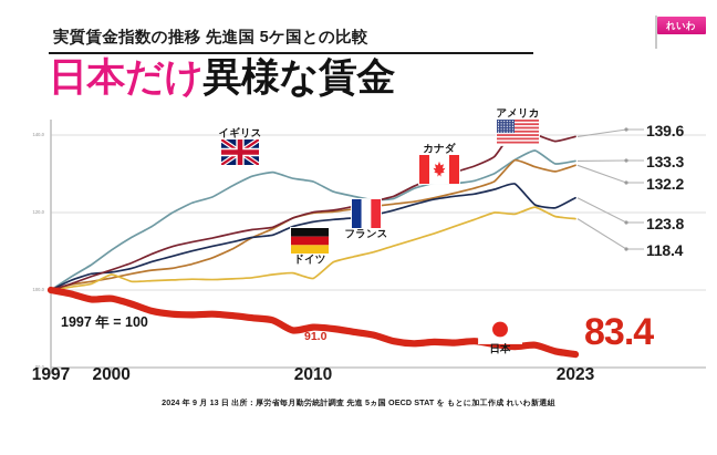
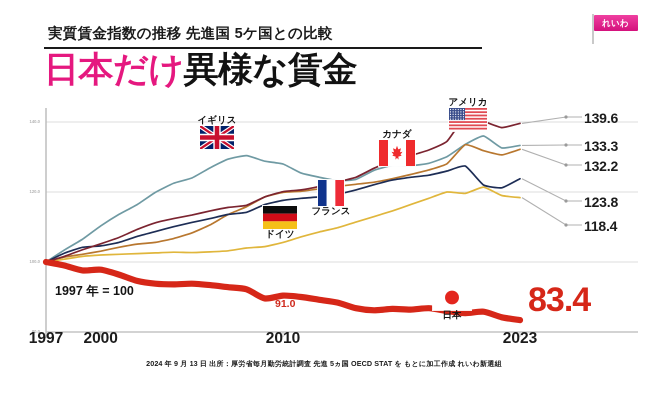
ドイツ/2000: 104 -> 102
ドイツ/2010: 103 -> 106
